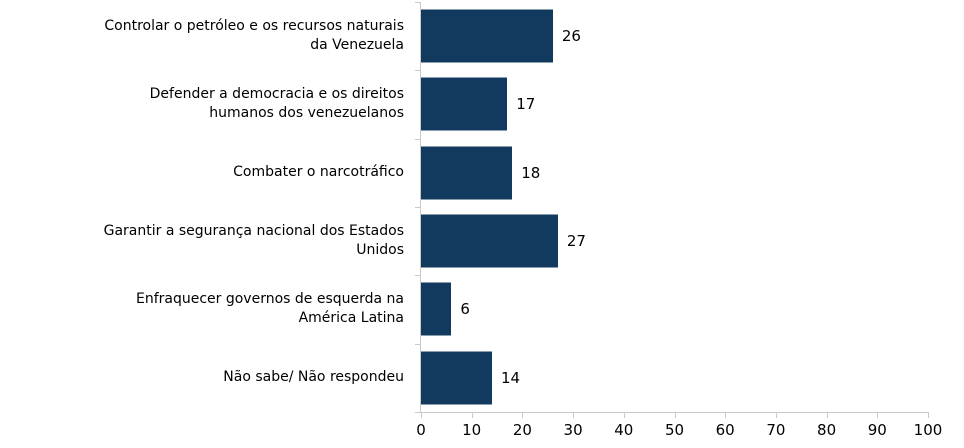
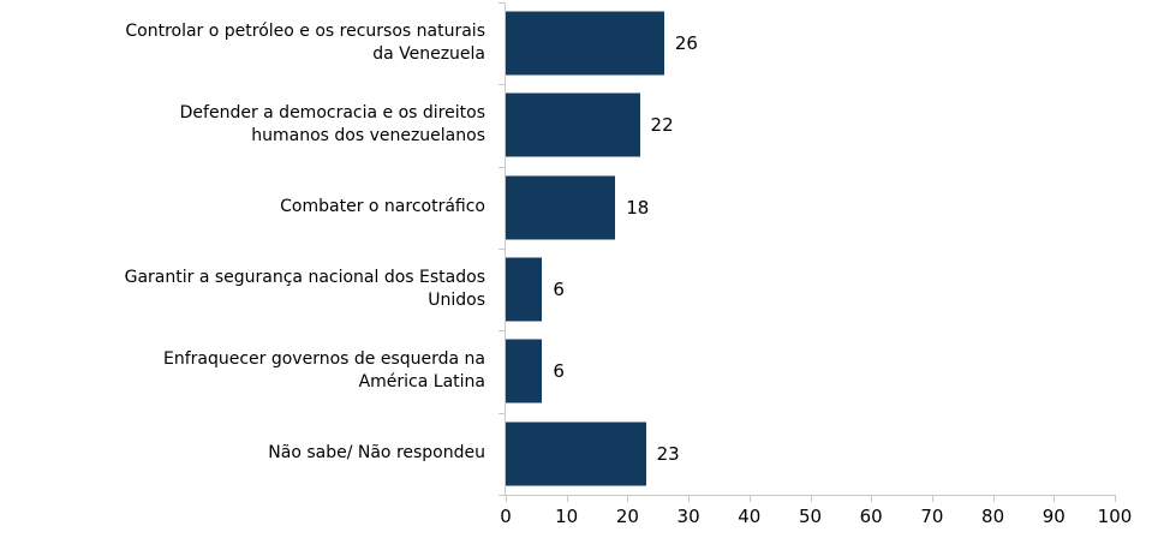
Defender a democracia e os direitos humanos dos venezuelanos: 17 -> 22
Garantir a segurança nacional dos Estados Unidos: 27 -> 6
Não sabe/ Não respondeu: 14 -> 23
